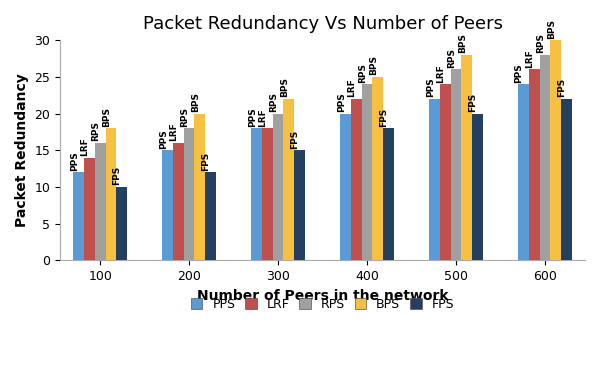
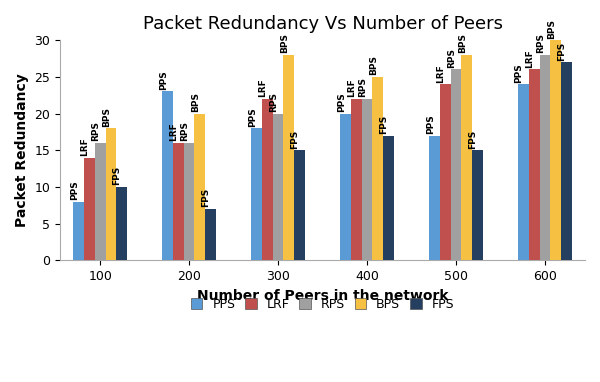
PPS/100: 12 -> 8
PPS/200: 15 -> 23
RPS/200: 18 -> 16
FPS/200: 12 -> 7
LRF/300: 18 -> 22
BPS/300: 22 -> 28
RPS/400: 24 -> 22
FPS/400: 18 -> 17
PPS/500: 22 -> 17
FPS/500: 20 -> 15
FPS/600: 22 -> 27
